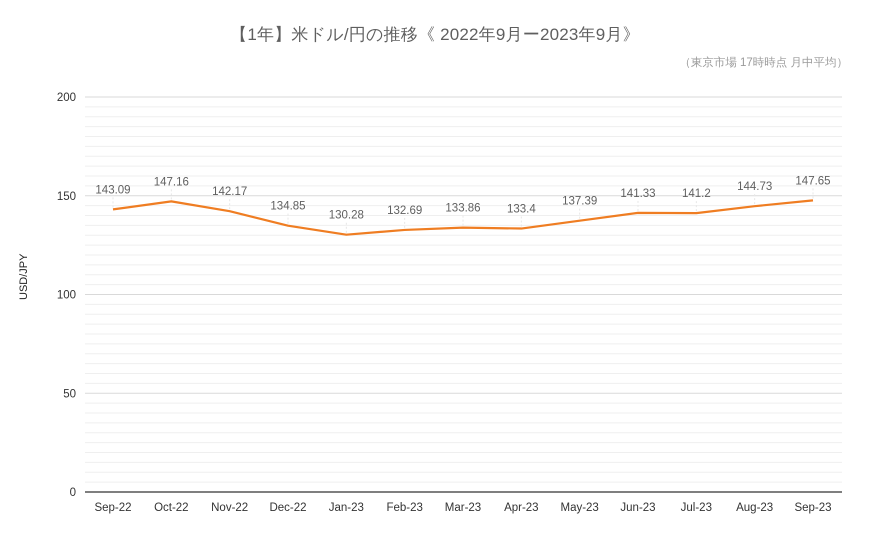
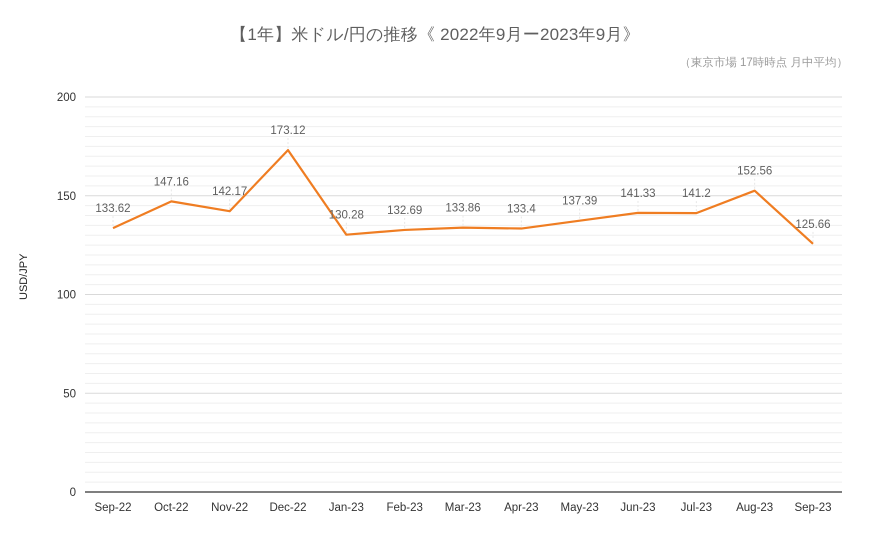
Sep-22: 143.09 -> 133.62
Dec-22: 134.85 -> 173.12
Aug-23: 144.73 -> 152.56
Sep-23: 147.65 -> 125.66
